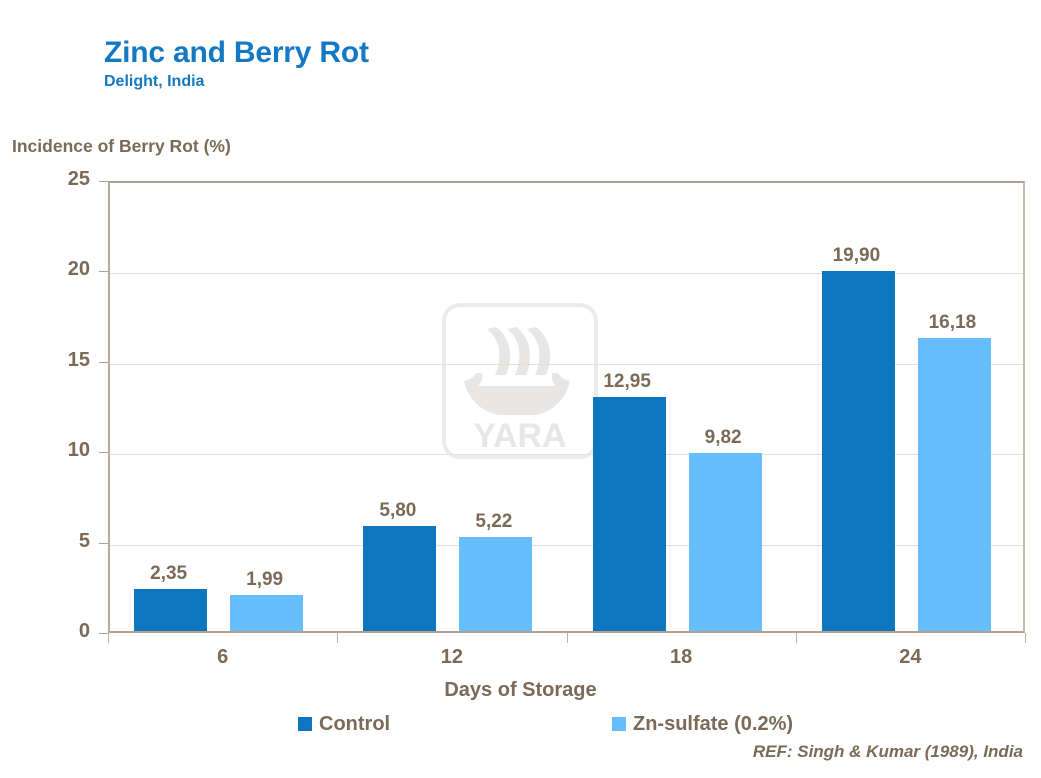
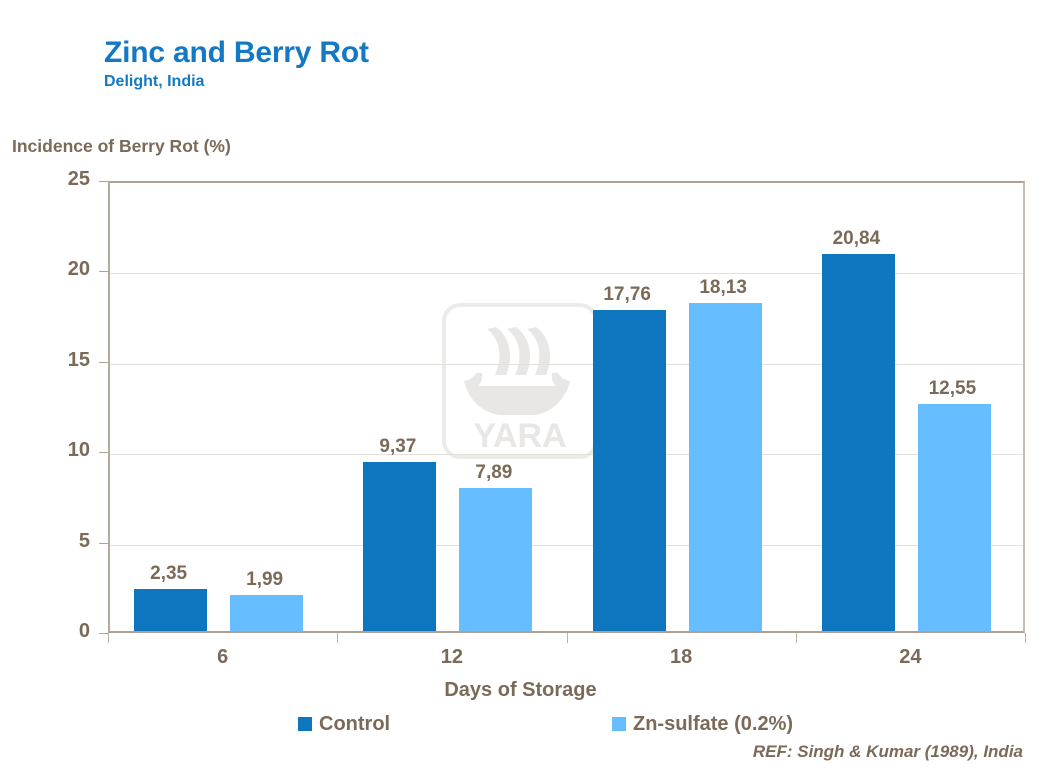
Control/12: 5,80 -> 9,37
Zn-sulfate (0.2%)/12: 5,22 -> 7,89
Control/18: 12,95 -> 17,76
Zn-sulfate (0.2%)/18: 9,82 -> 18,13
Control/24: 19,90 -> 20,84
Zn-sulfate (0.2%)/24: 16,18 -> 12,55
